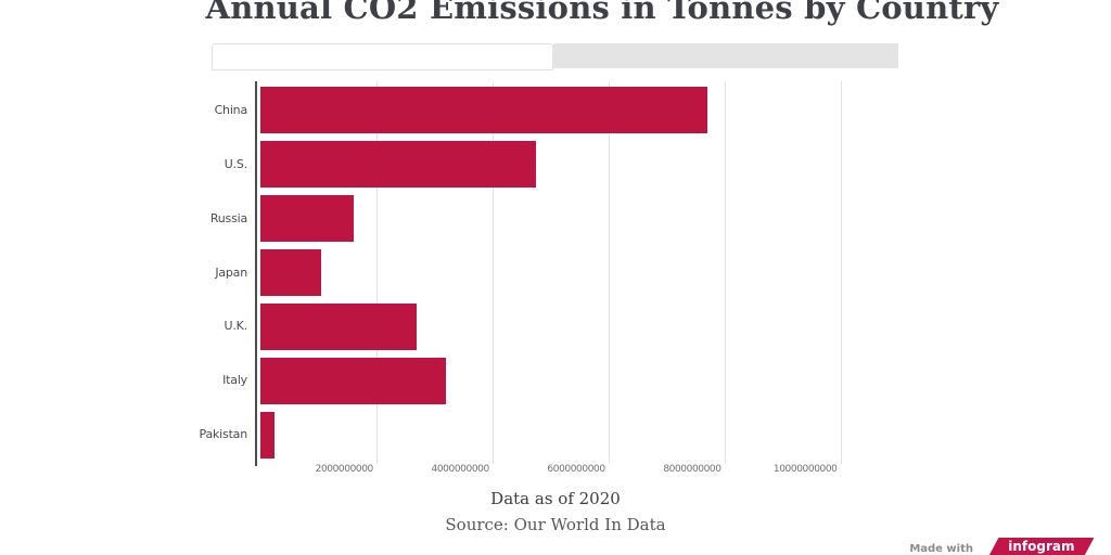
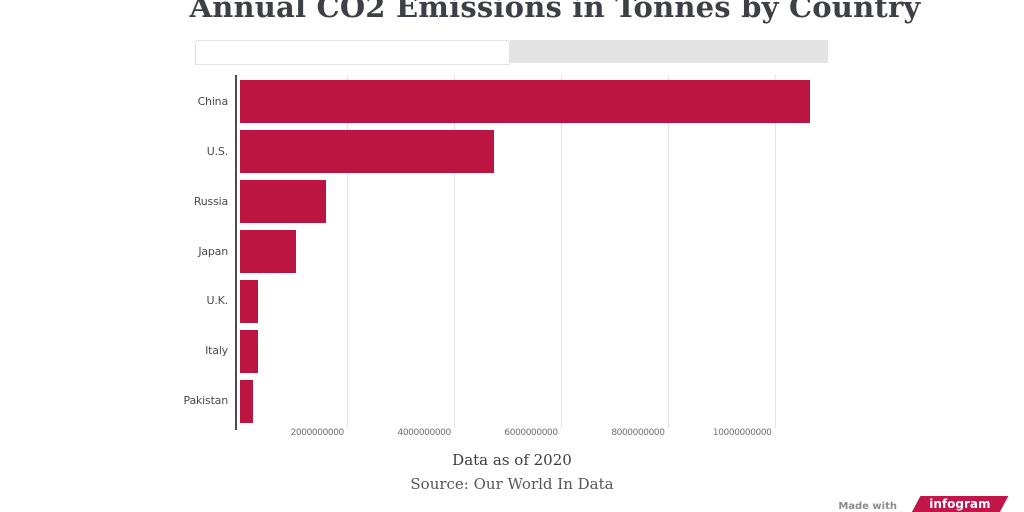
China: 7700000000 -> 10700000000
U.K.: 2700000000 -> 300000000
Italy: 3200000000 -> 300000000
